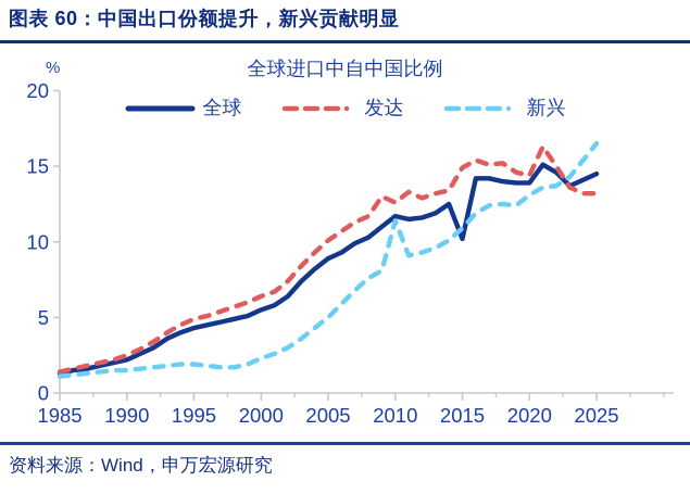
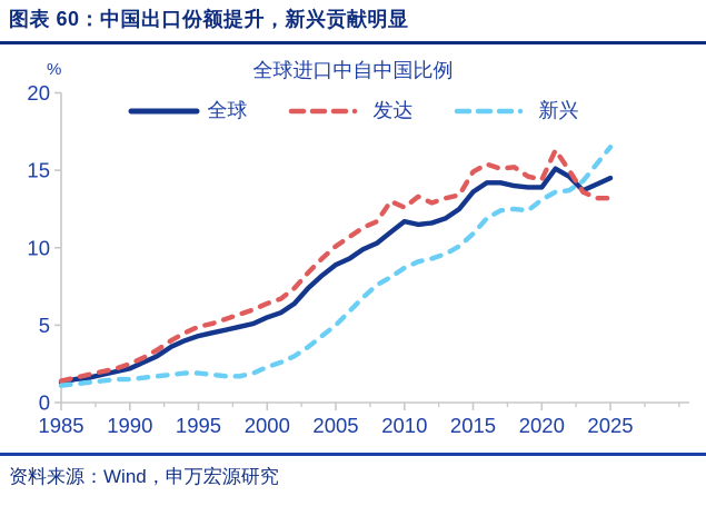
新兴/2010: 11.4 -> 8.7
全球/2015: 10.2 -> 13.6
